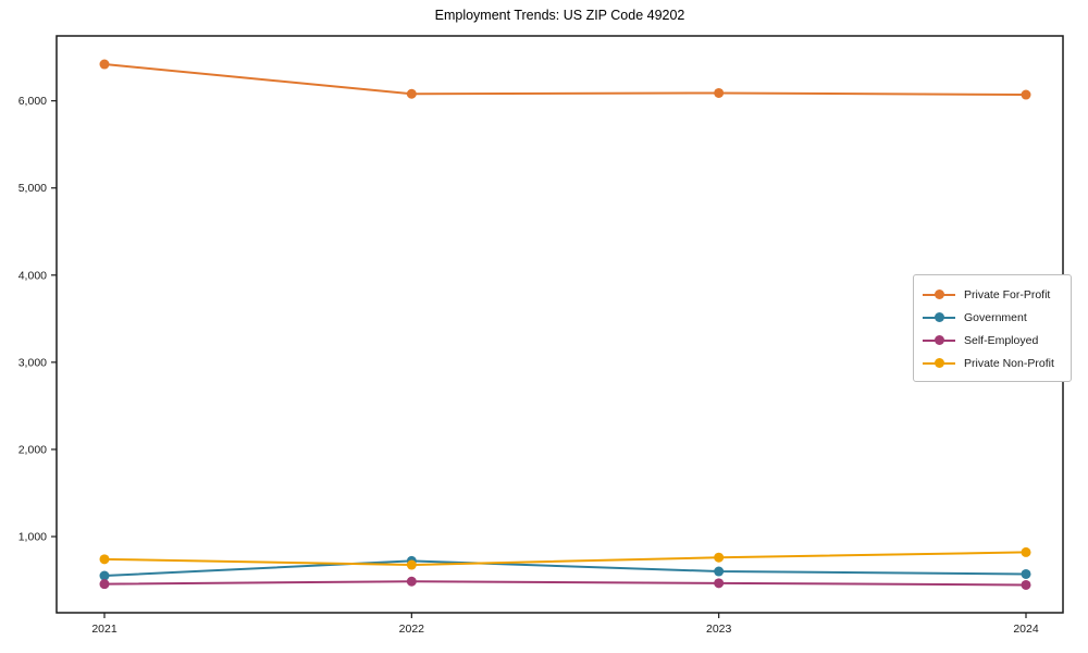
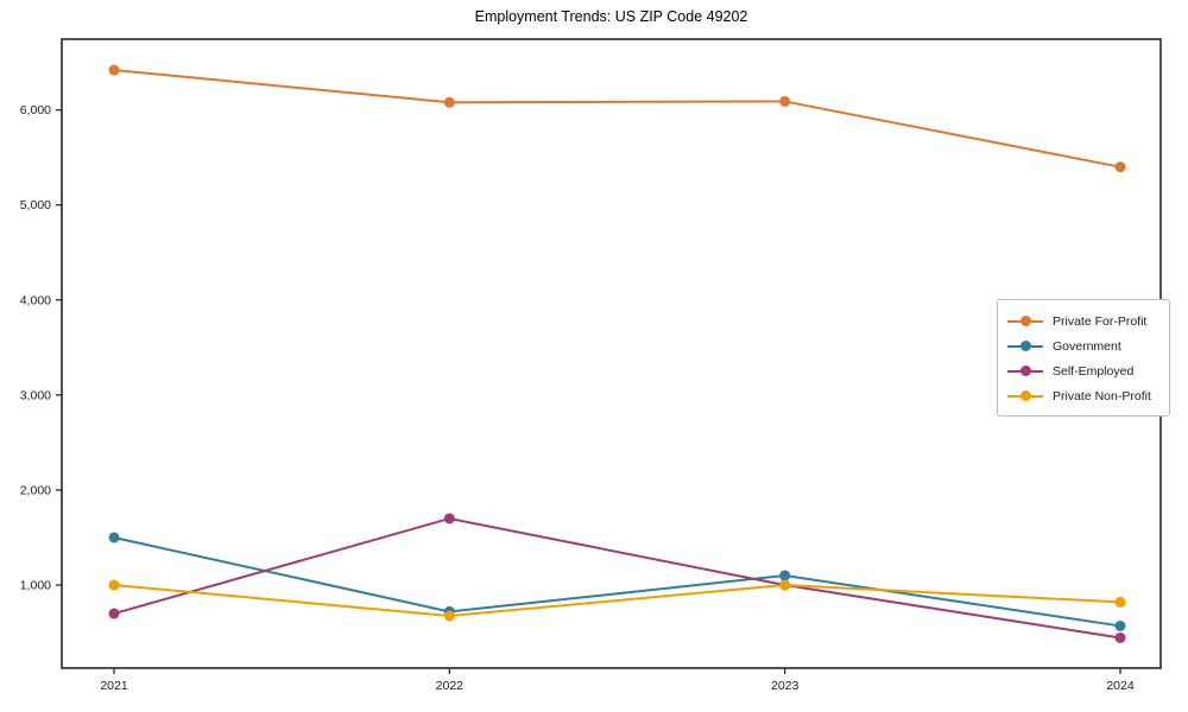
Government/2021: 600 -> 1500
Self-Employed/2021: 500 -> 700
Private Non-Profit/2021: 700 -> 1000
Self-Employed/2022: 500 -> 1700
Government/2023: 600 -> 1100
Self-Employed/2023: 500 -> 1000
Private Non-Profit/2023: 800 -> 1000
Private For-Profit/2024: 6100 -> 5400
